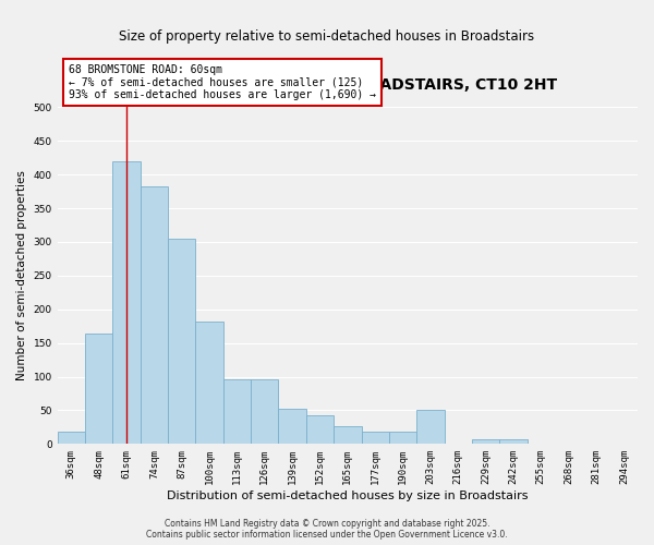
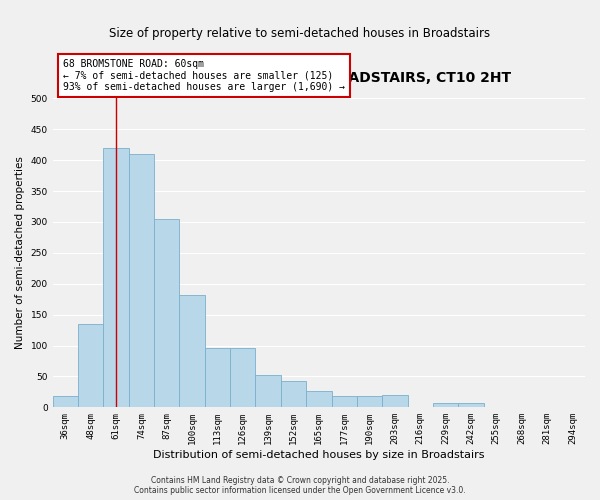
48sqm: 164 -> 135
74sqm: 382 -> 410
203sqm: 50 -> 20
